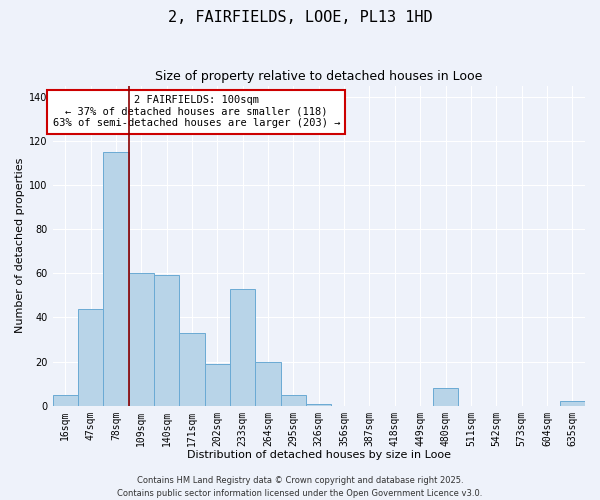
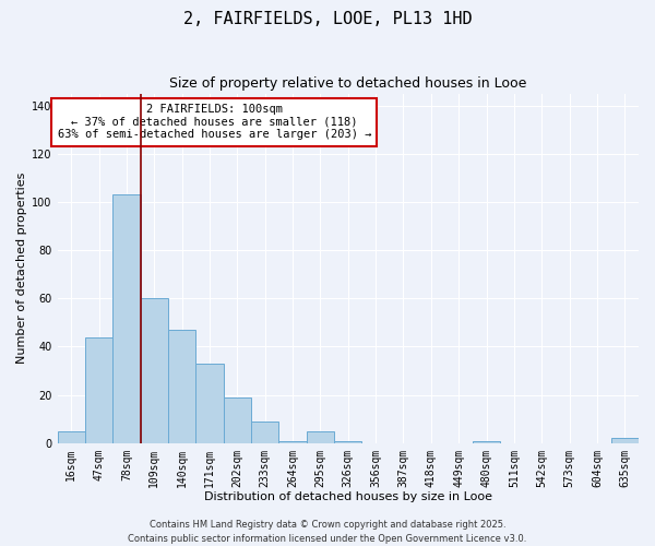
78sqm: 115 -> 103
140sqm: 59 -> 47
233sqm: 53 -> 9
264sqm: 20 -> 1
480sqm: 8 -> 1
